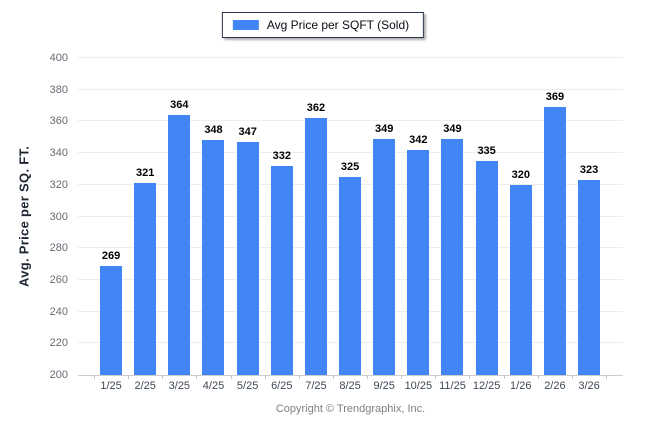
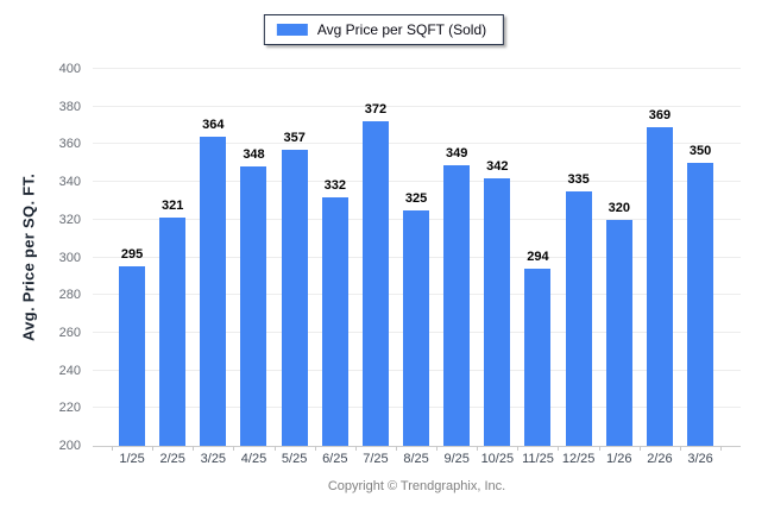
1/25: 269 -> 295
5/25: 347 -> 357
7/25: 362 -> 372
11/25: 349 -> 294
3/26: 323 -> 350
